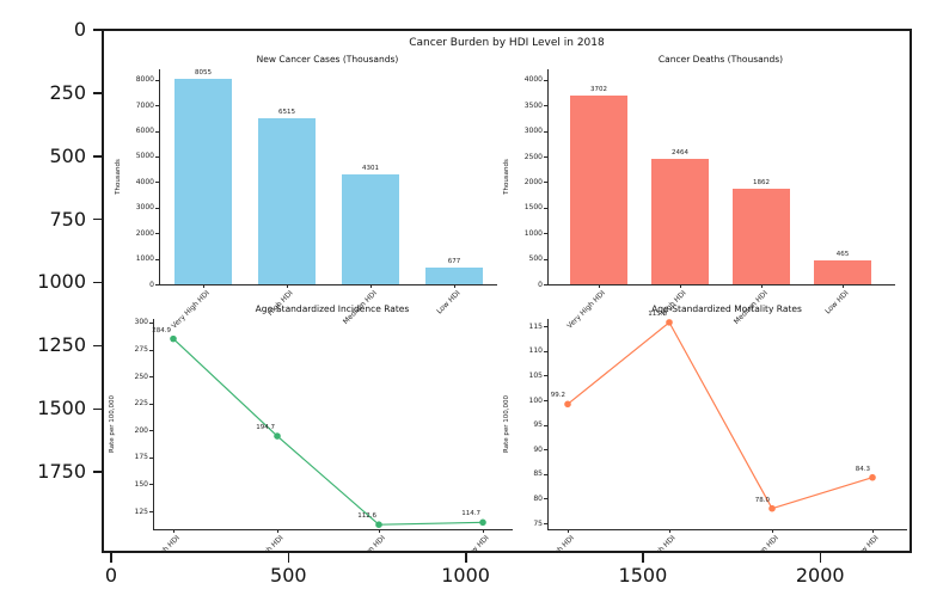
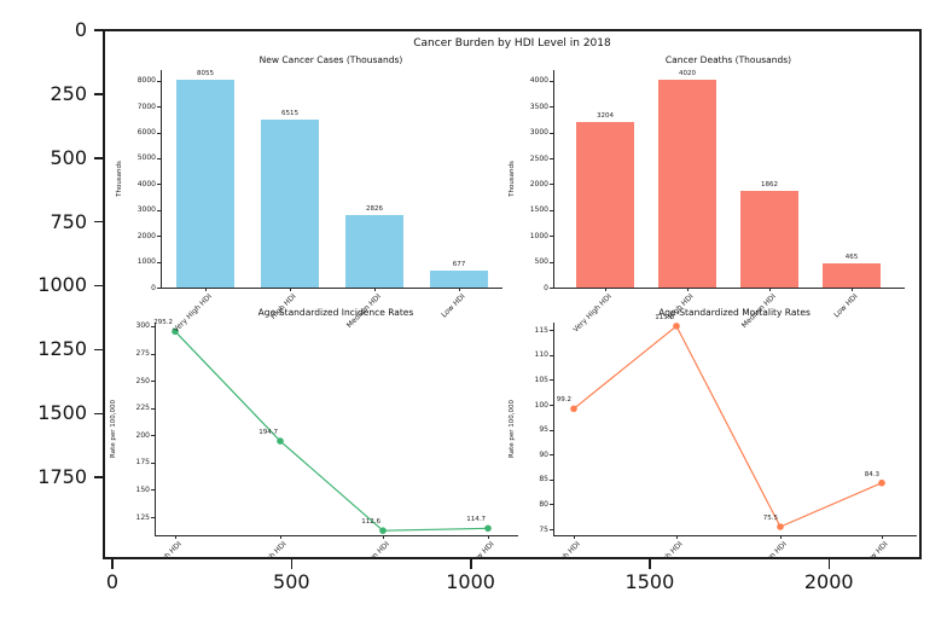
New Cancer Cases (Thousands)/Medium HDI: 4301 -> 2826
Cancer Deaths (Thousands)/Very High HDI: 3702 -> 3204
Cancer Deaths (Thousands)/High HDI: 2464 -> 4020
Age-Standardized Incidence Rates/Very High HDI: 284.9 -> 295.2
Age-Standardized Mortality Rates/Medium HDI: 78.0 -> 75.5
